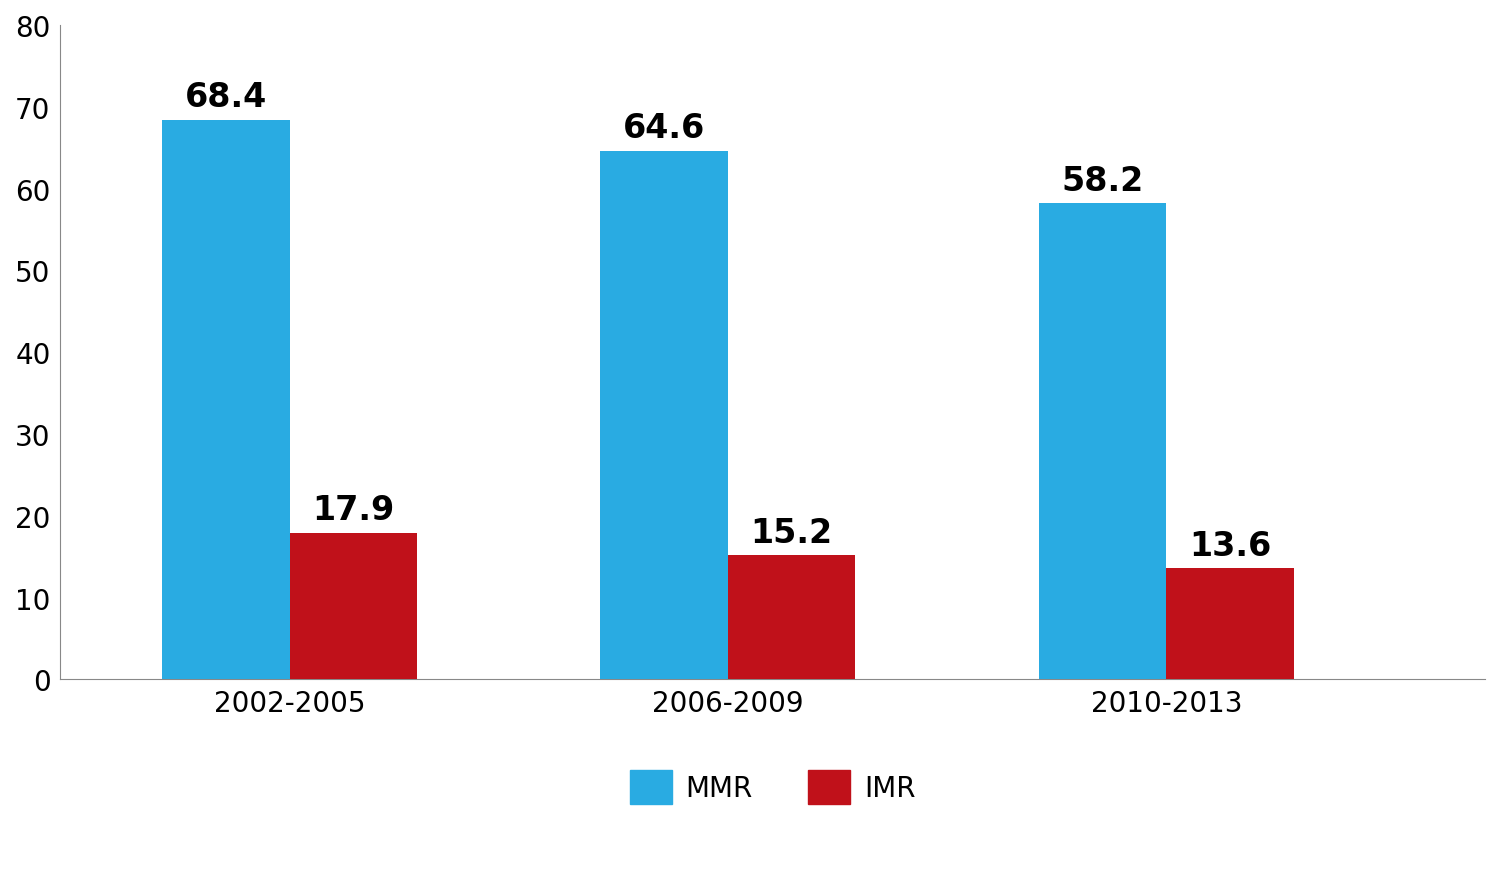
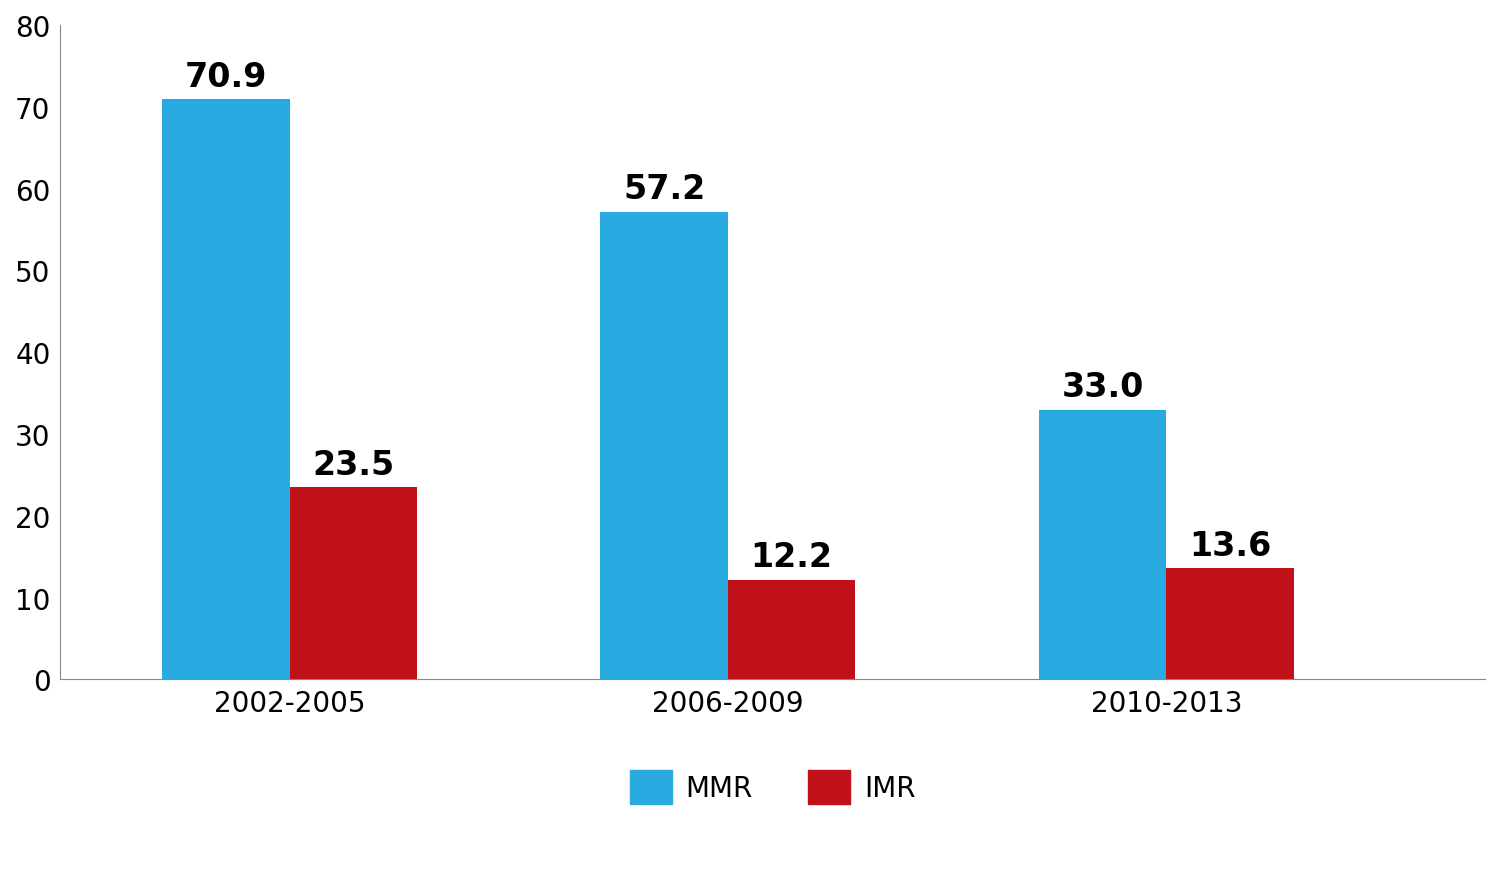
MMR/2002-2005: 68.4 -> 70.9
IMR/2002-2005: 17.9 -> 23.5
MMR/2006-2009: 64.6 -> 57.2
IMR/2006-2009: 15.2 -> 12.2
MMR/2010-2013: 58.2 -> 33.0
